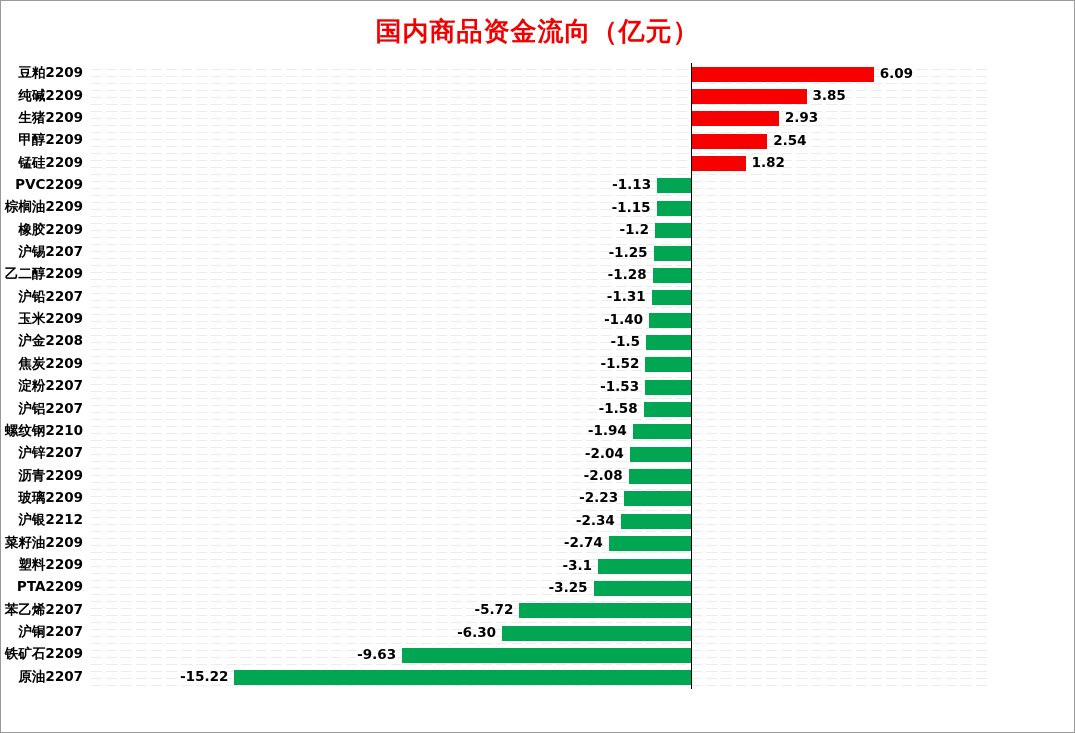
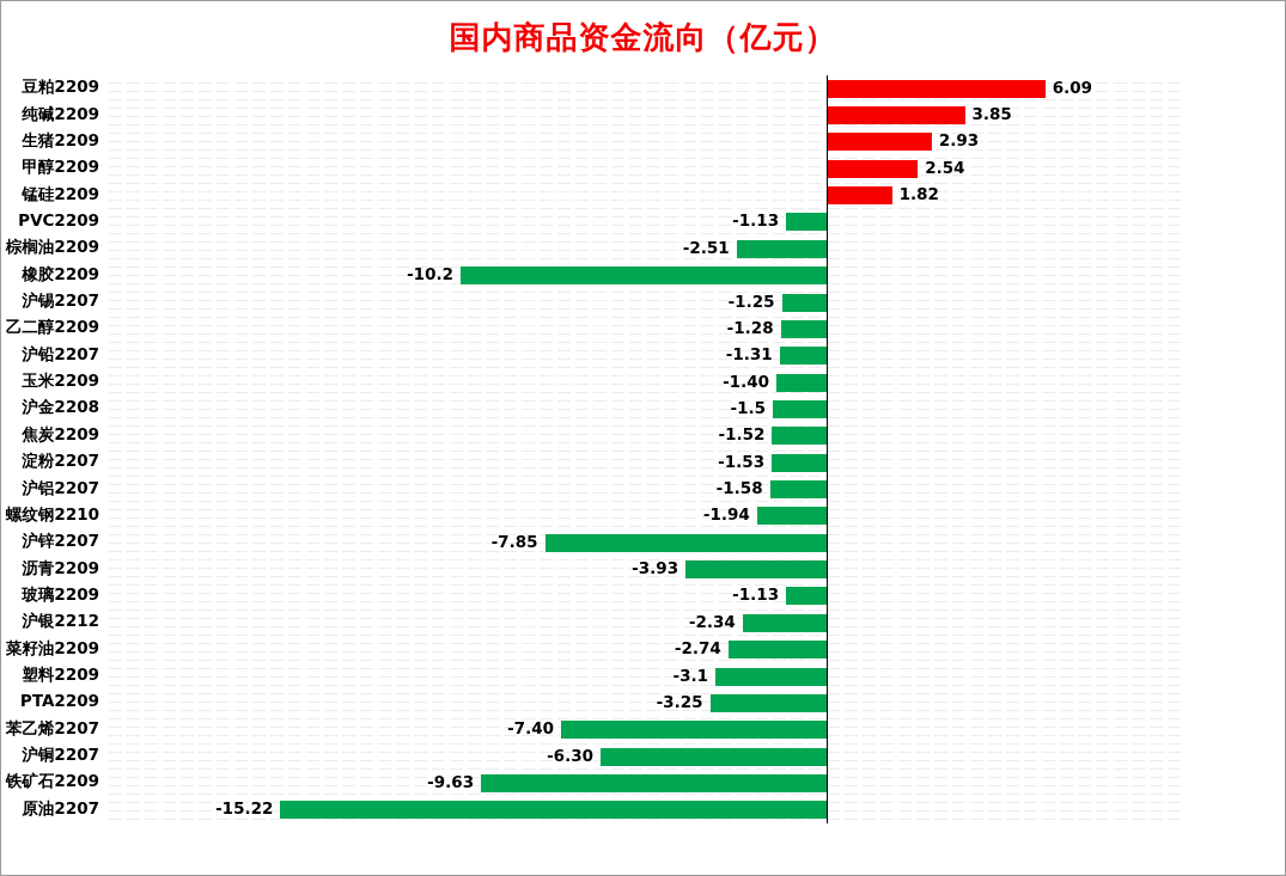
棕榈油2209: -1.15 -> -2.51
橡胶2209: -1.2 -> -10.2
沪锌2207: -2.04 -> -7.85
沥青2209: -2.08 -> -3.93
玻璃2209: -2.23 -> -1.13
苯乙烯2207: -5.72 -> -7.40
